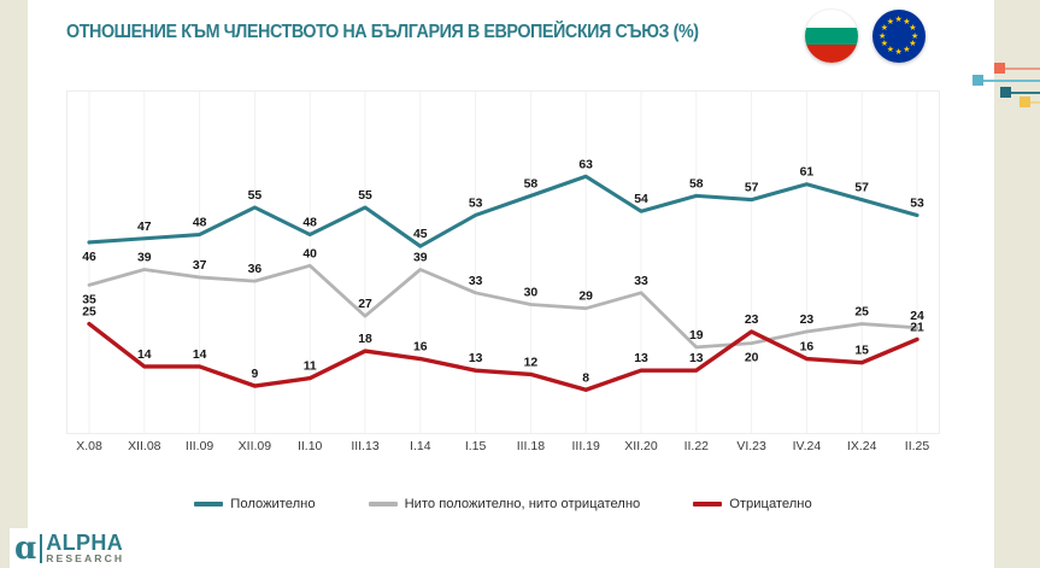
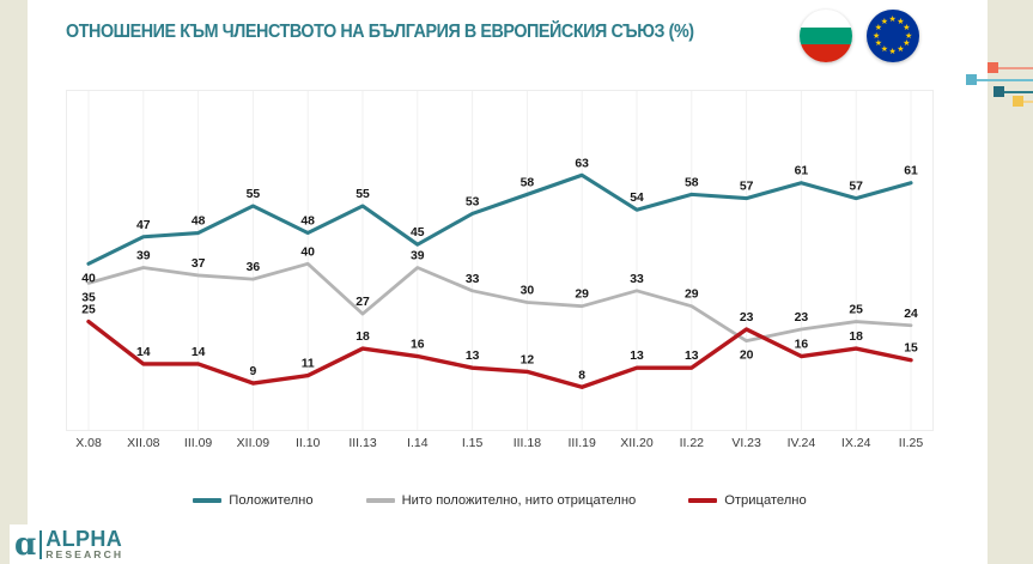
Положително/X.08: 46 -> 40
Нито положително, нито отрицателно/II.22: 19 -> 29
Отрицателно/IX.24: 15 -> 18
Положително/II.25: 53 -> 61
Отрицателно/II.25: 21 -> 15
